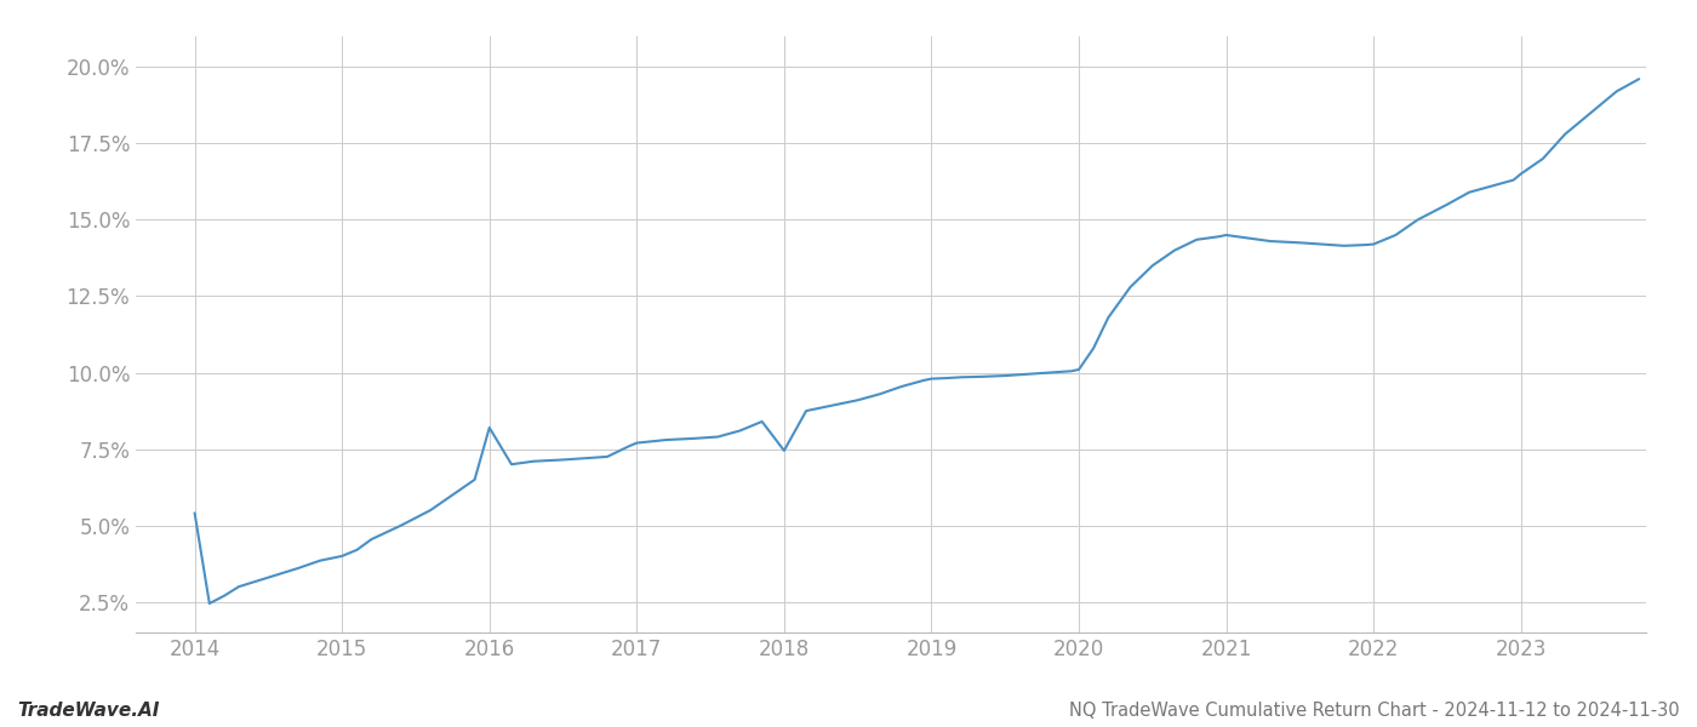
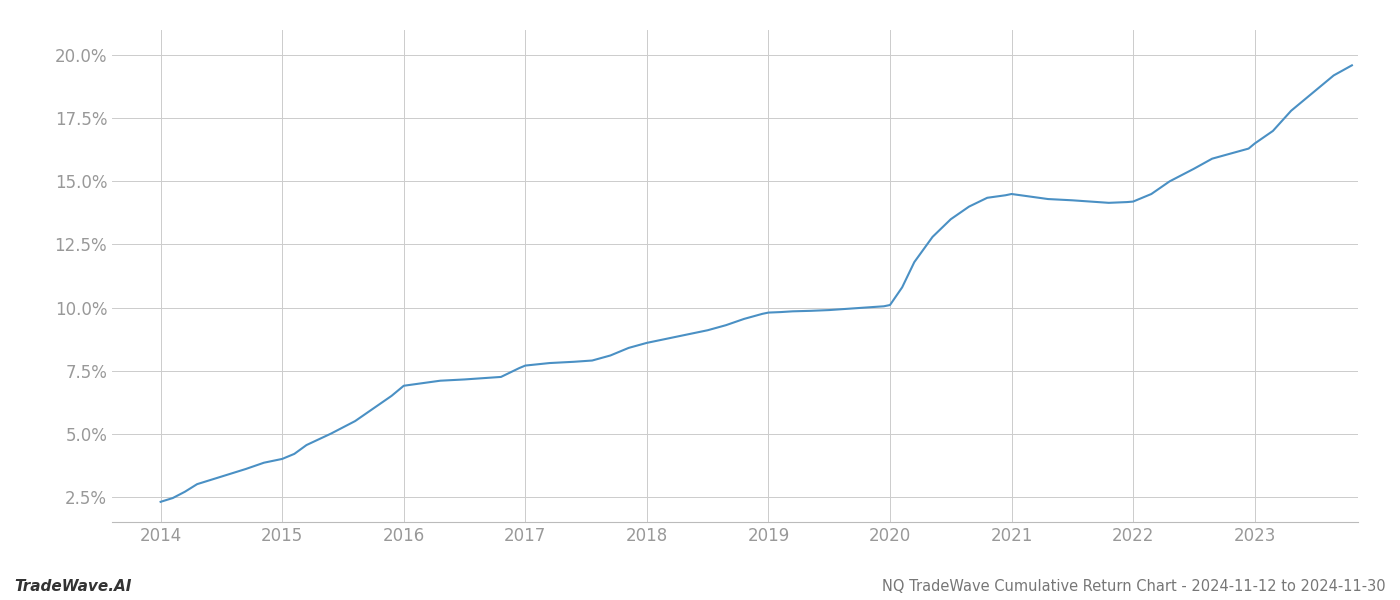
2014: 5.40% -> 2.30%
2016: 8.20% -> 6.90%
2018: 7.45% -> 8.60%
